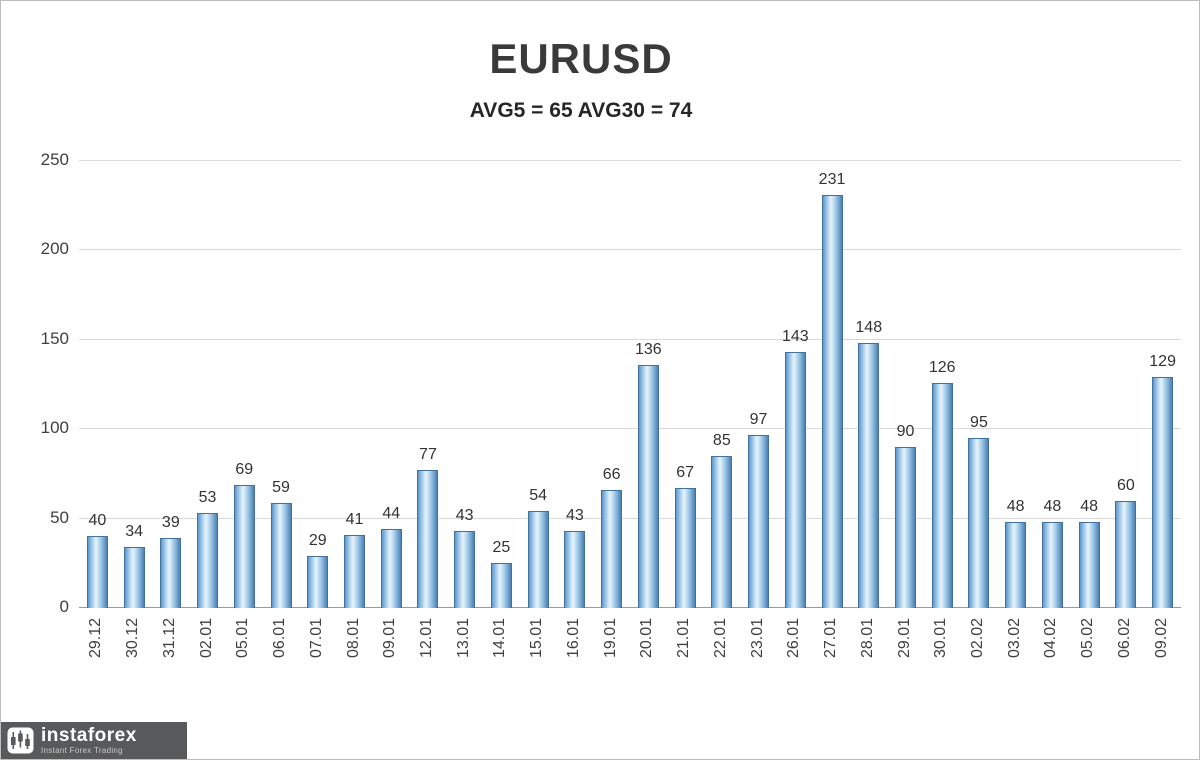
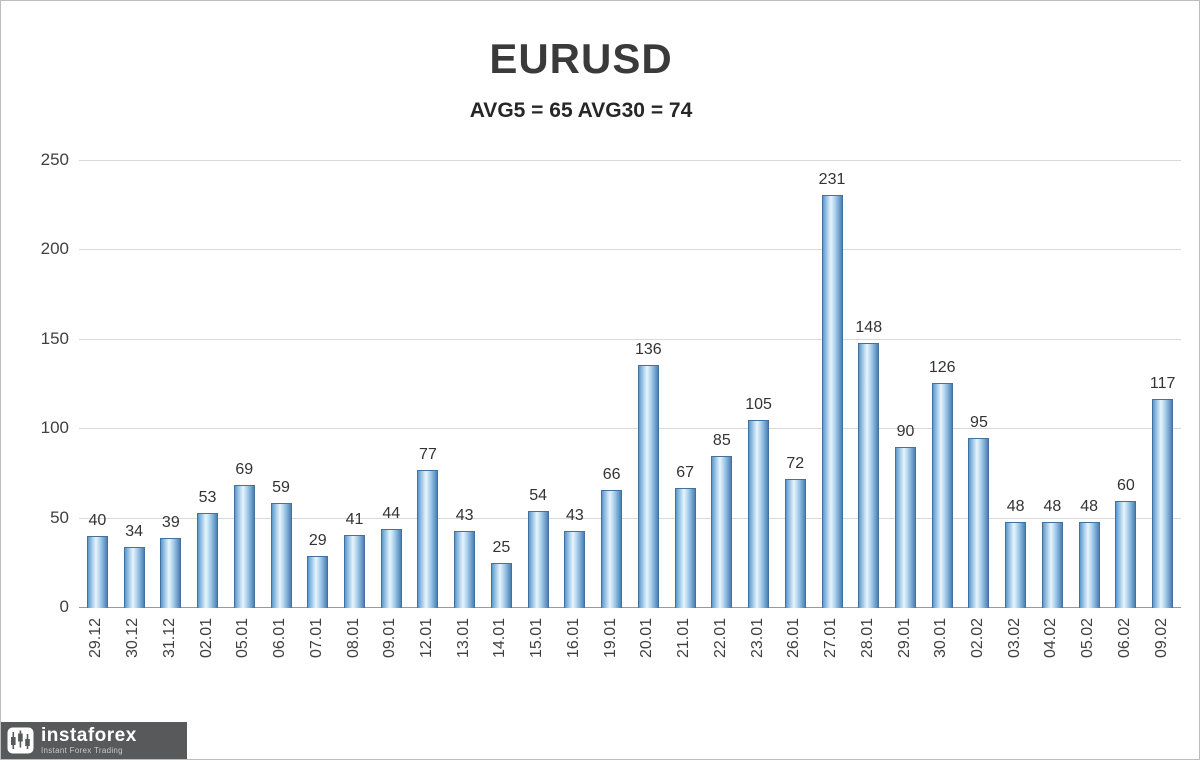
23.01: 97 -> 105
26.01: 143 -> 72
09.02: 129 -> 117
